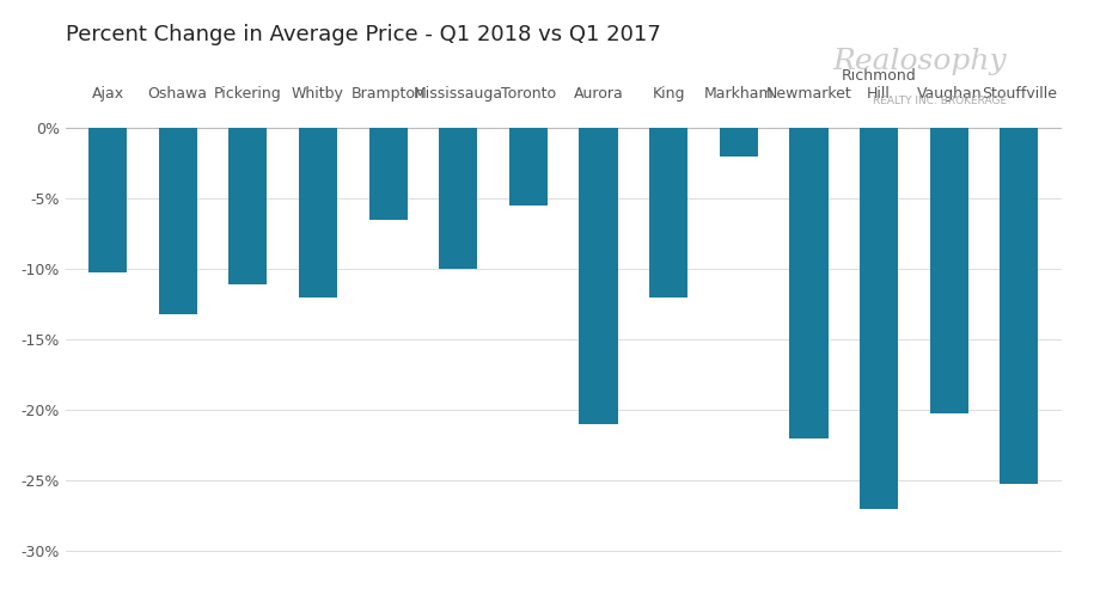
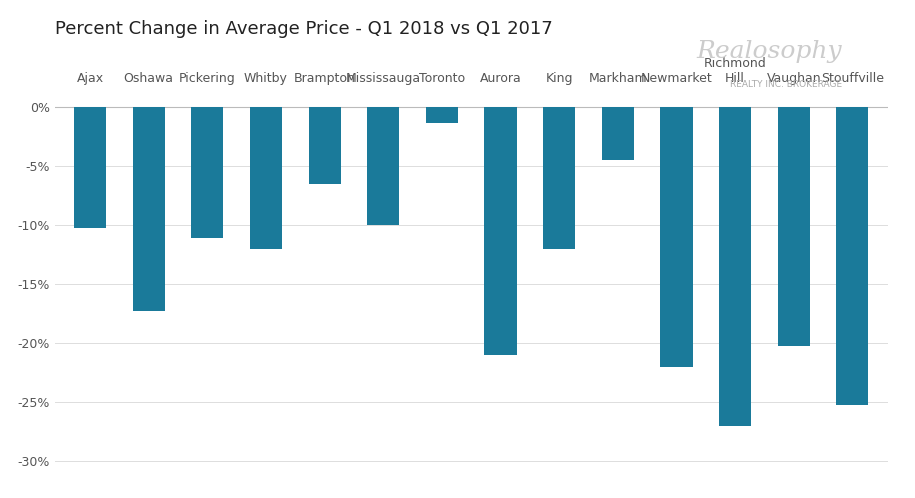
Oshawa: -13.2% -> -17.3%
Toronto: -5.5% -> -1.3%
Markham: -2.0% -> -4.5%
